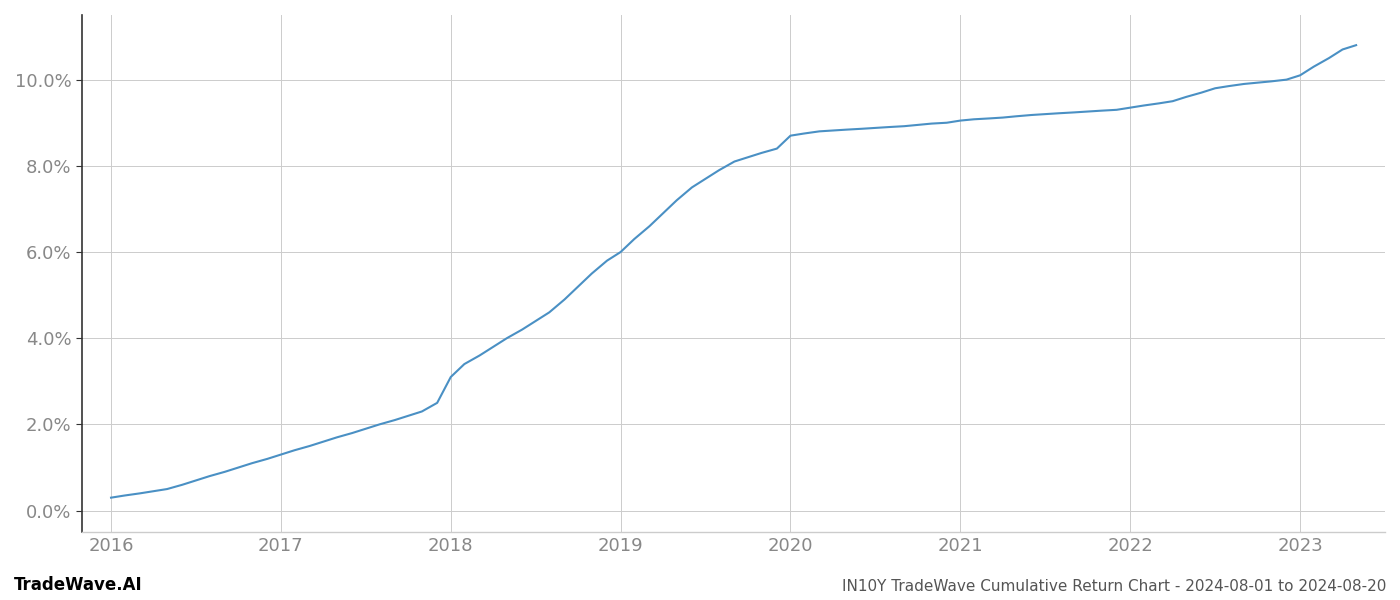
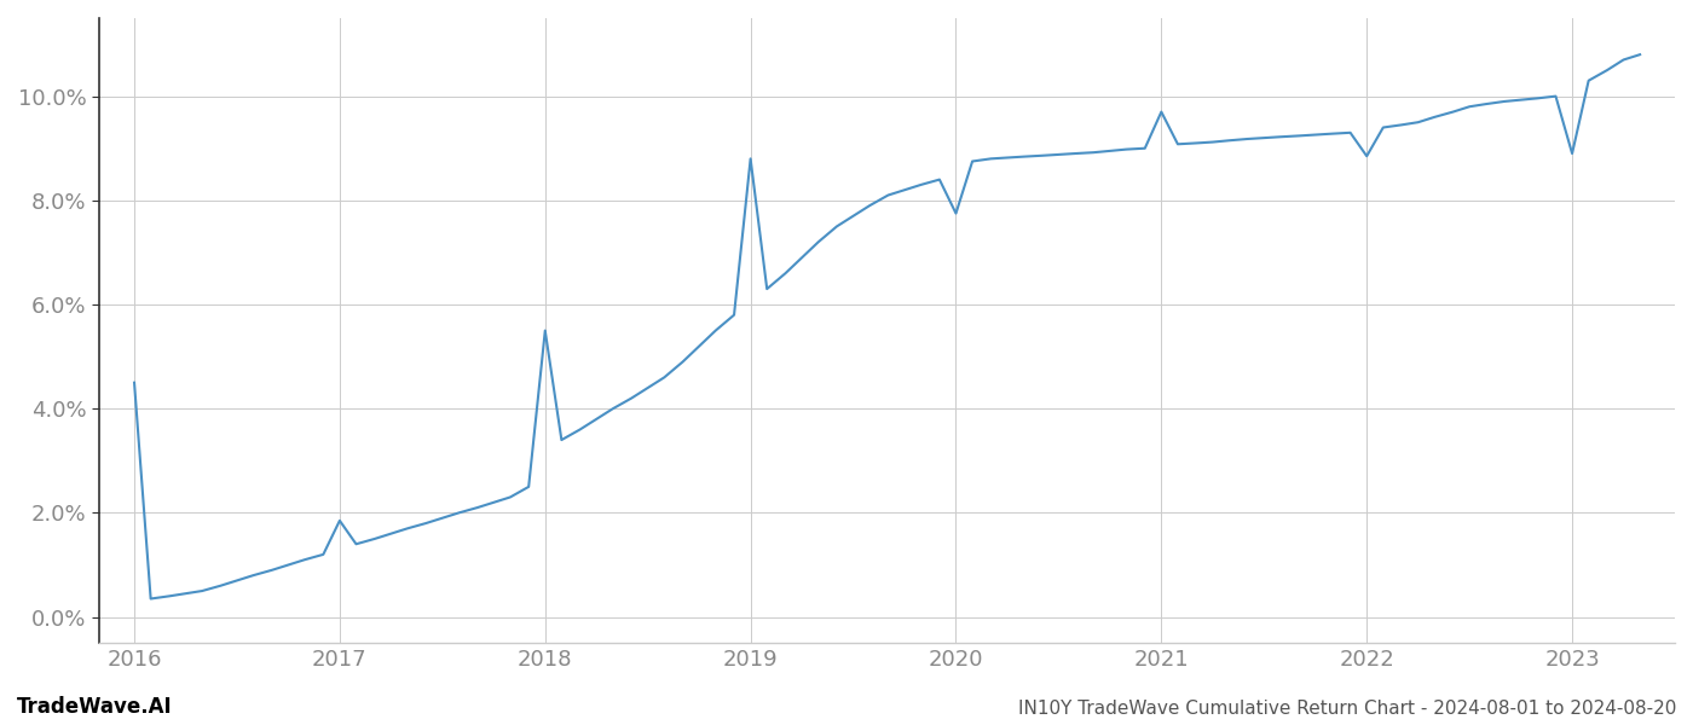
2016: 0.30% -> 4.50%
2017: 1.30% -> 1.85%
2018: 3.10% -> 5.50%
2019: 6.00% -> 8.80%
2020: 8.70% -> 7.75%
2021: 9.05% -> 9.70%
2022: 9.35% -> 8.85%
2023: 10.10% -> 8.90%
